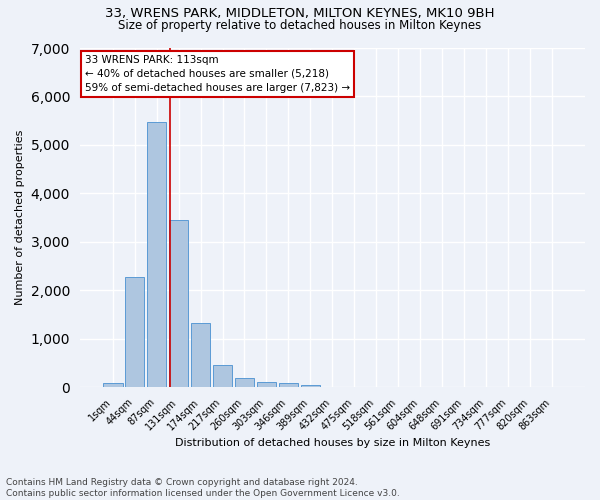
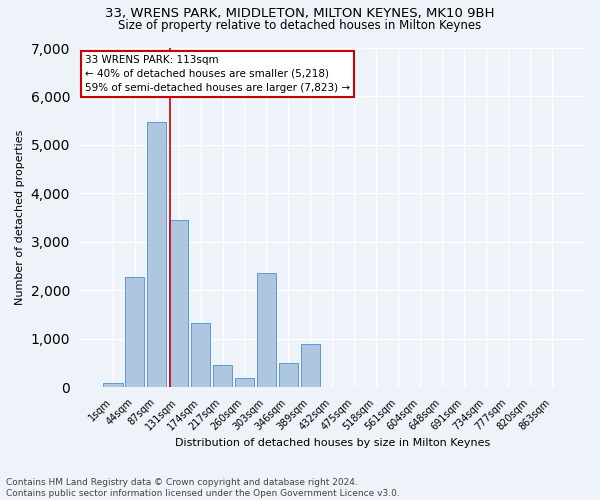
303sqm: 110 -> 2,350
346sqm: 80 -> 500
389sqm: 50 -> 900
